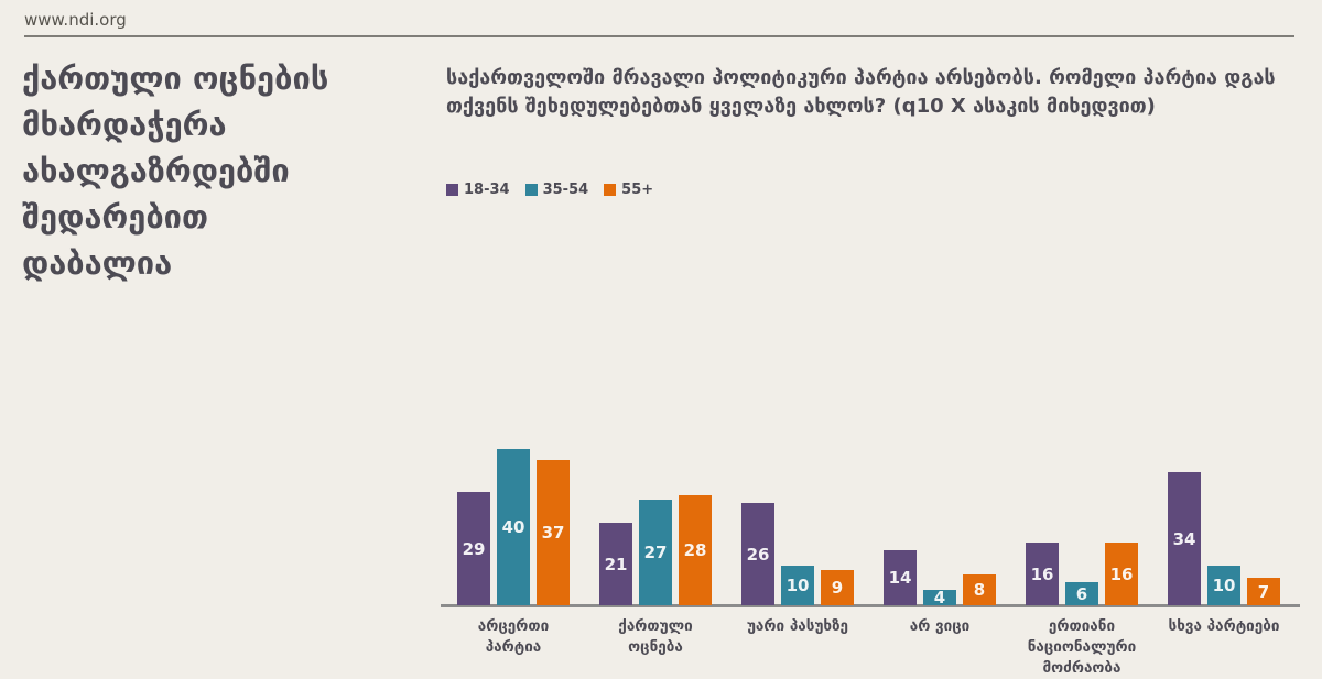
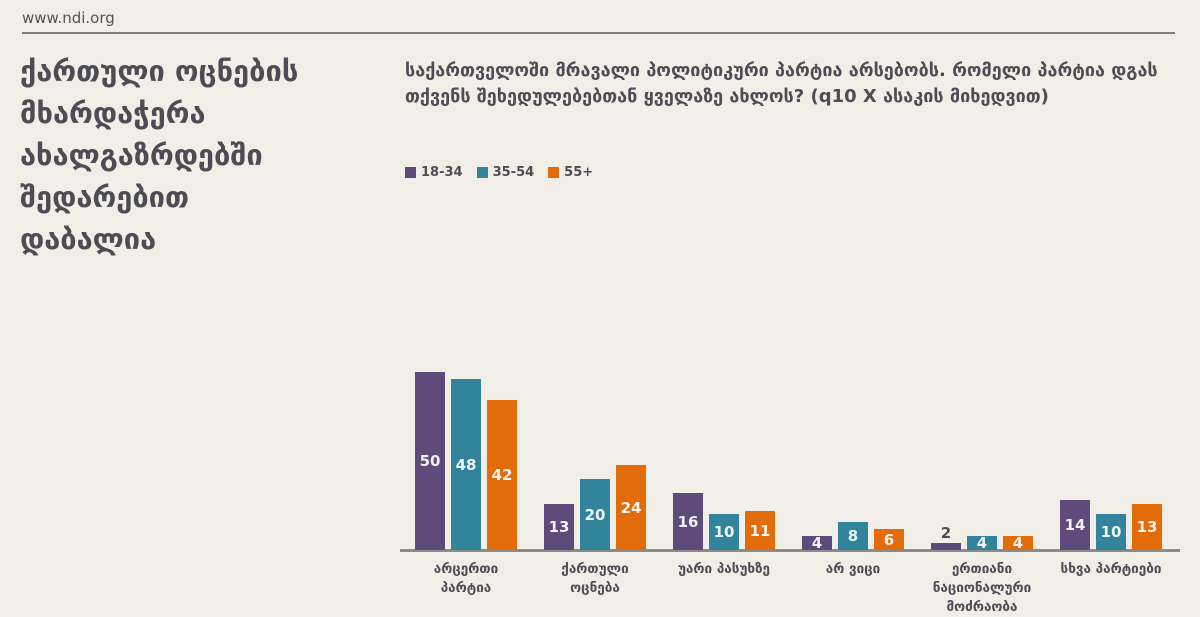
18-34/არცერთი პარტია: 29 -> 50
35-54/არცერთი პარტია: 40 -> 48
55+/არცერთი პარტია: 37 -> 42
18-34/ქართული ოცნება: 21 -> 13
35-54/ქართული ოცნება: 27 -> 20
55+/ქართული ოცნება: 28 -> 24
18-34/უარი პასუხზე: 26 -> 16
55+/უარი პასუხზე: 9 -> 11
18-34/არ ვიცი: 14 -> 4
35-54/არ ვიცი: 4 -> 8
55+/არ ვიცი: 8 -> 6
18-34/ერთიანი ნაციონალური მოძრაობა: 16 -> 2
35-54/ერთიანი ნაციონალური მოძრაობა: 6 -> 4
55+/ერთიანი ნაციონალური მოძრაობა: 16 -> 4
18-34/სხვა პარტიები: 34 -> 14
55+/სხვა პარტიები: 7 -> 13
